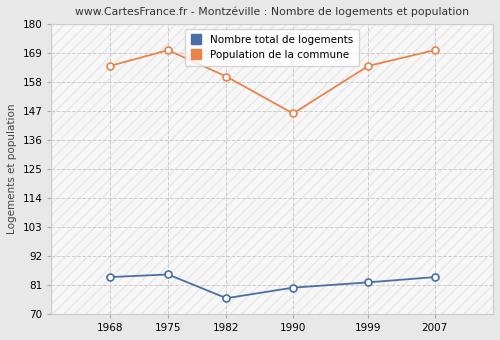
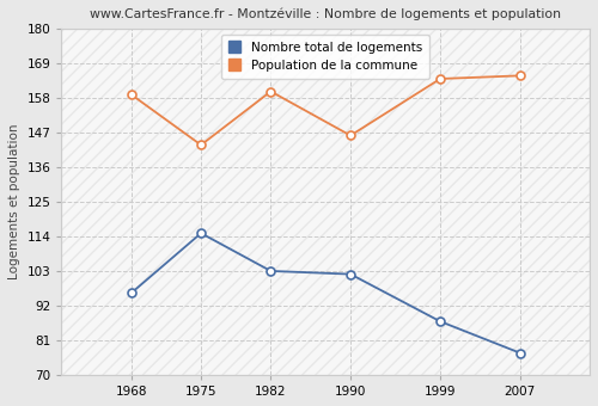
Nombre total de logements/1968: 84 -> 96
Population de la commune/1968: 164 -> 159
Nombre total de logements/1975: 85 -> 115
Population de la commune/1975: 170 -> 143
Nombre total de logements/1982: 76 -> 103
Nombre total de logements/1990: 80 -> 102
Nombre total de logements/1999: 82 -> 87
Nombre total de logements/2007: 84 -> 77
Population de la commune/2007: 170 -> 165
